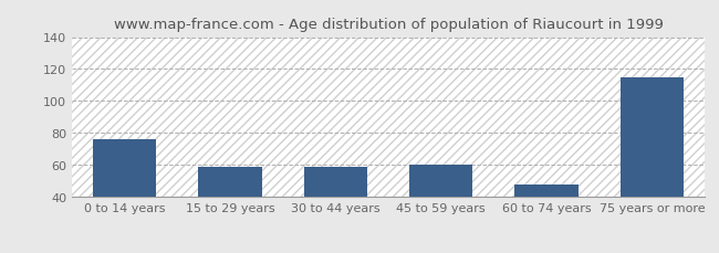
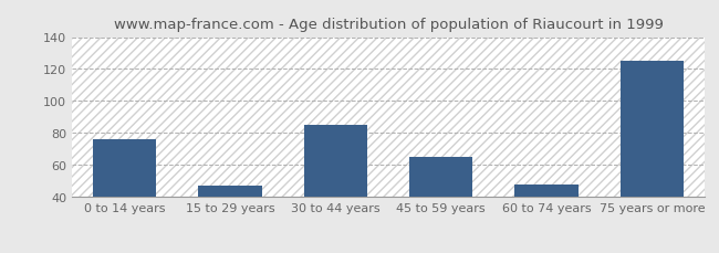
15 to 29 years: 59 -> 47
30 to 44 years: 59 -> 85
45 to 59 years: 60 -> 65
75 years or more: 115 -> 125
